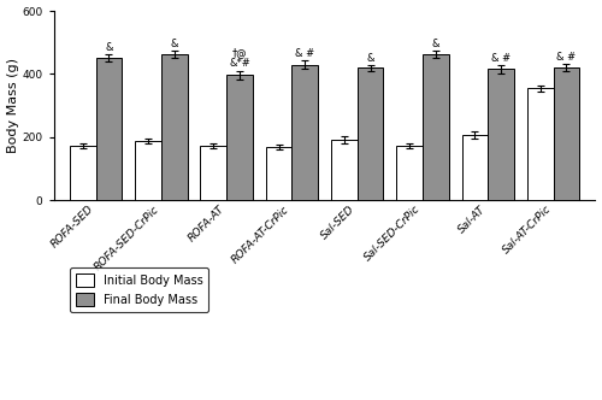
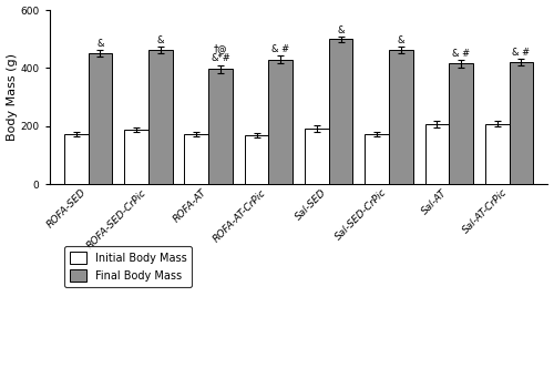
Final Body Mass/Sal-SED: 420 -> 500
Initial Body Mass/Sal-AT-CrPic: 355 -> 208
